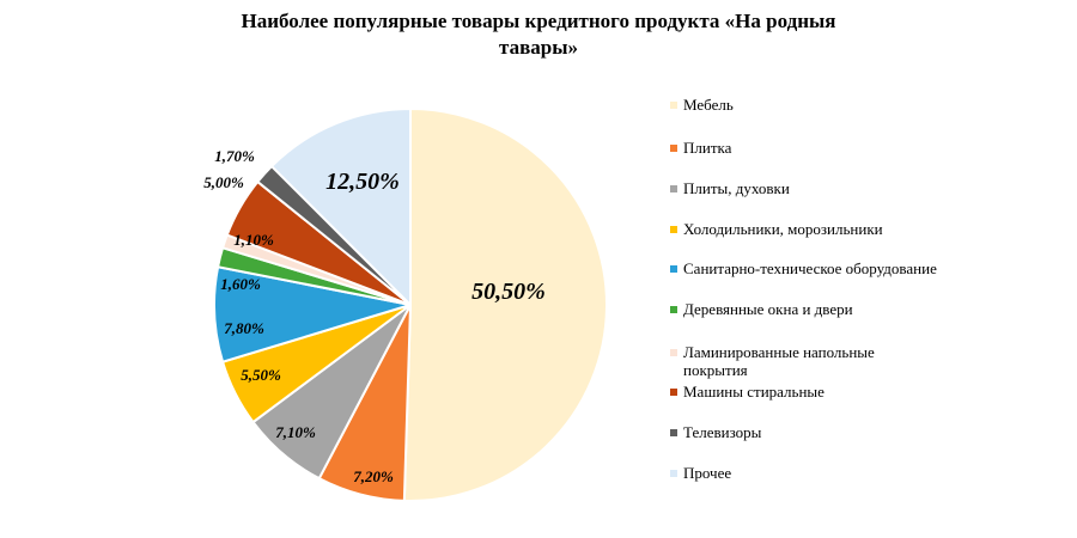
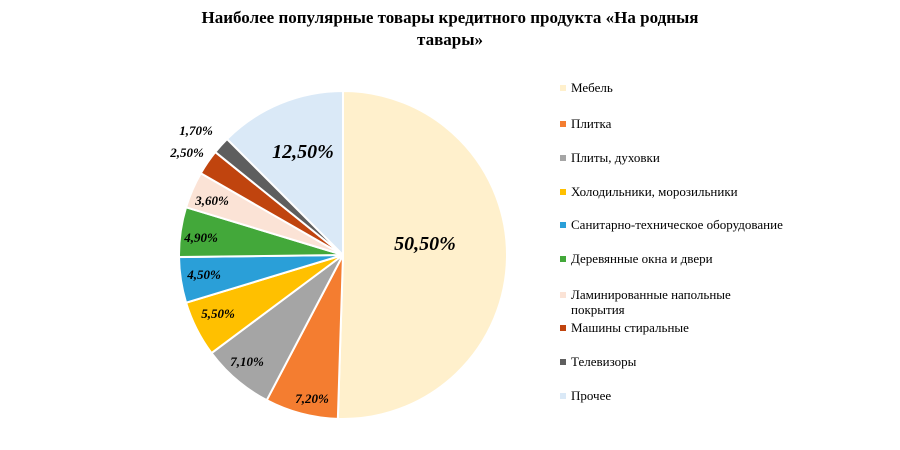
Санитарно-техническое оборудование: 7,80% -> 4,50%
Деревянные окна и двери: 1,60% -> 4,90%
Ламинированные напольные покрытия: 1,10% -> 3,60%
Машины стиральные: 5,00% -> 2,50%
